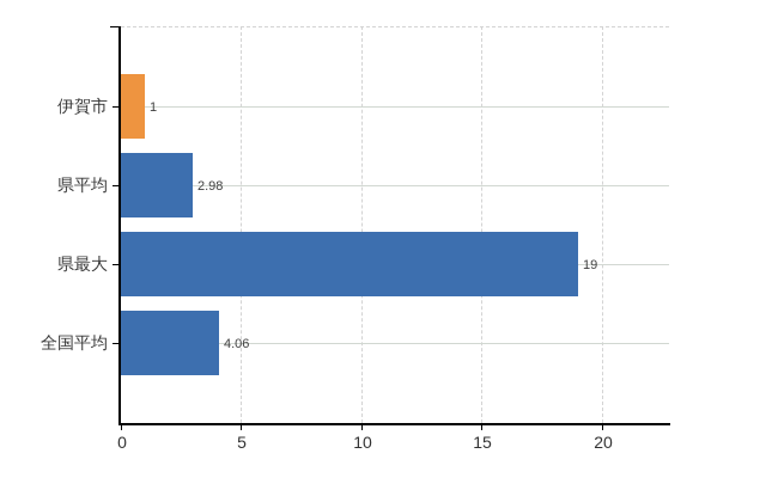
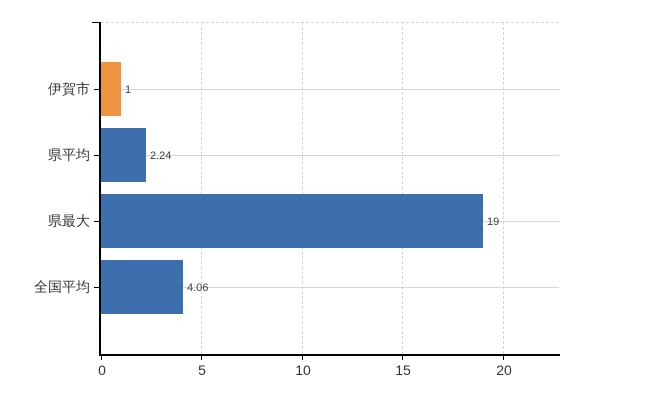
県平均: 2.98 -> 2.24
